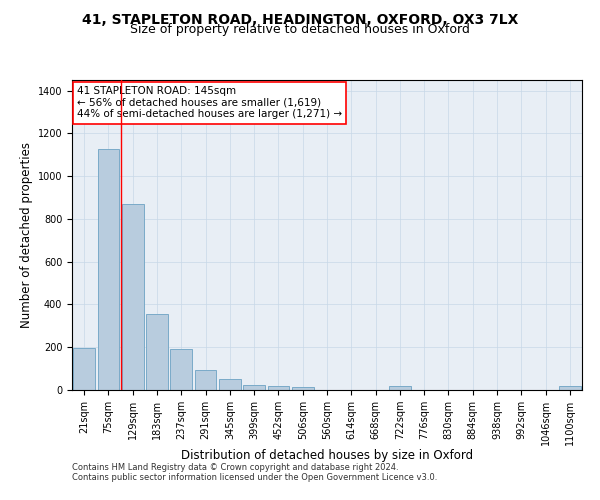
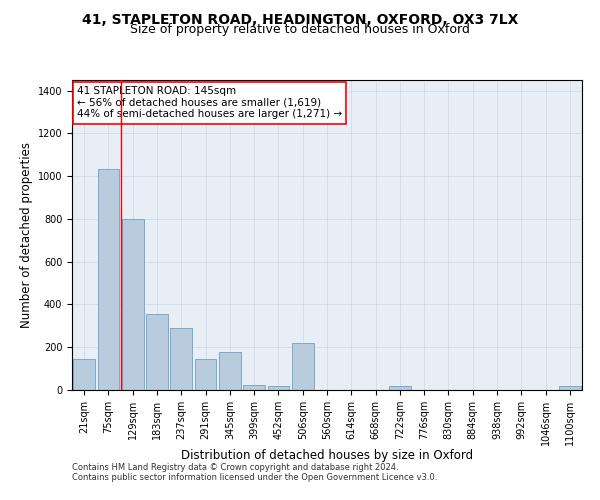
21sqm: 195 -> 145
75sqm: 1125 -> 1035
129sqm: 870 -> 800
237sqm: 190 -> 290
291sqm: 95 -> 145
345sqm: 52 -> 180
506sqm: 13 -> 220
